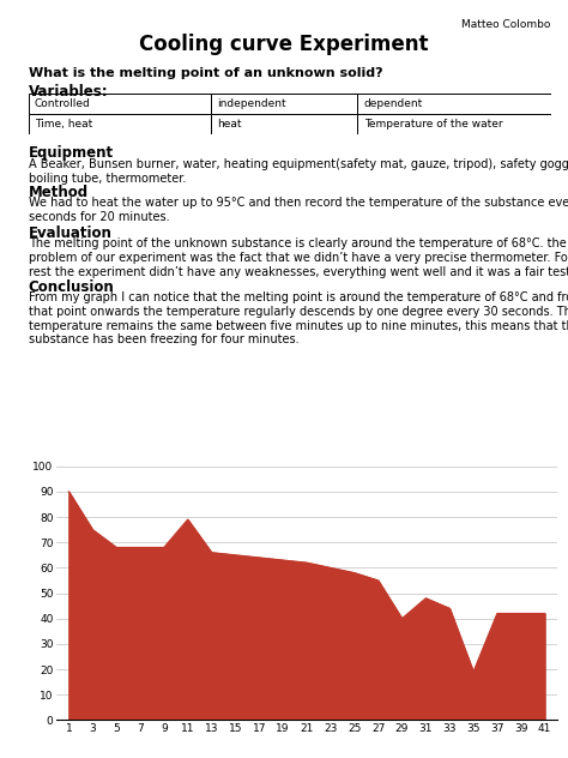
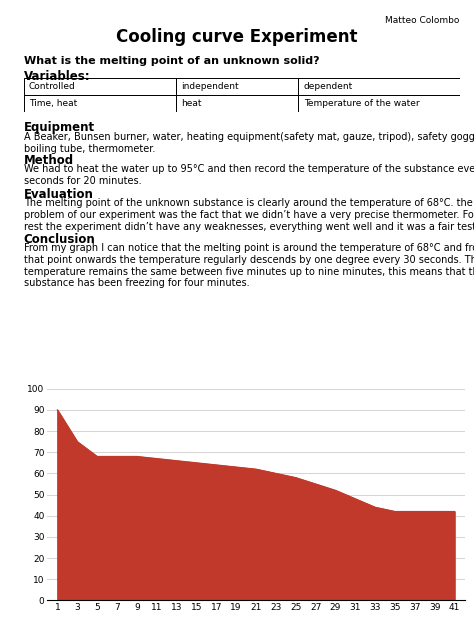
11: 79 -> 67
29: 40 -> 52
35: 19 -> 42
